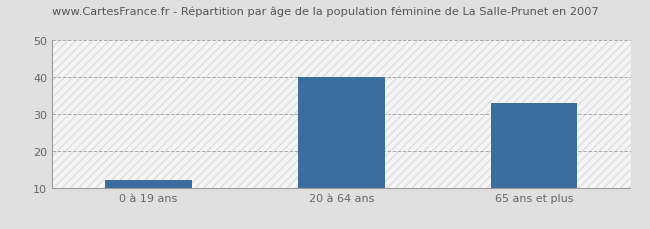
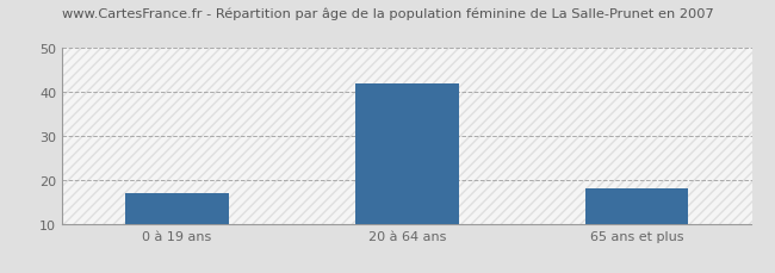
0 à 19 ans: 12 -> 17
20 à 64 ans: 40 -> 42
65 ans et plus: 33 -> 18
